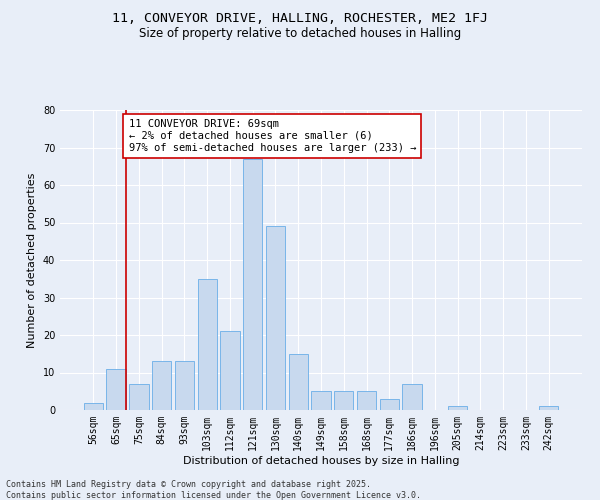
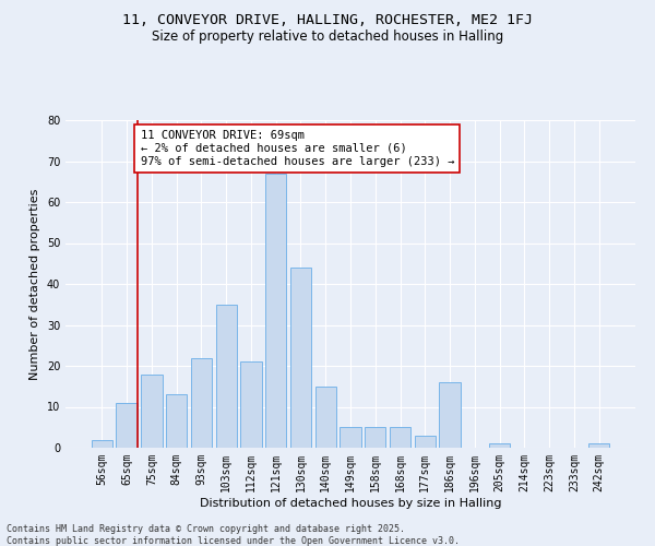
75sqm: 7 -> 18
93sqm: 13 -> 22
130sqm: 49 -> 44
186sqm: 7 -> 16
